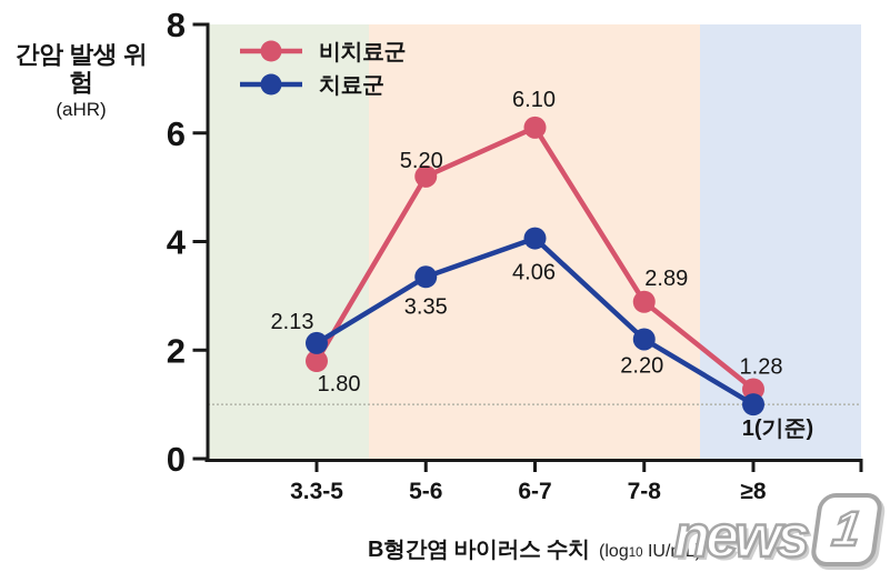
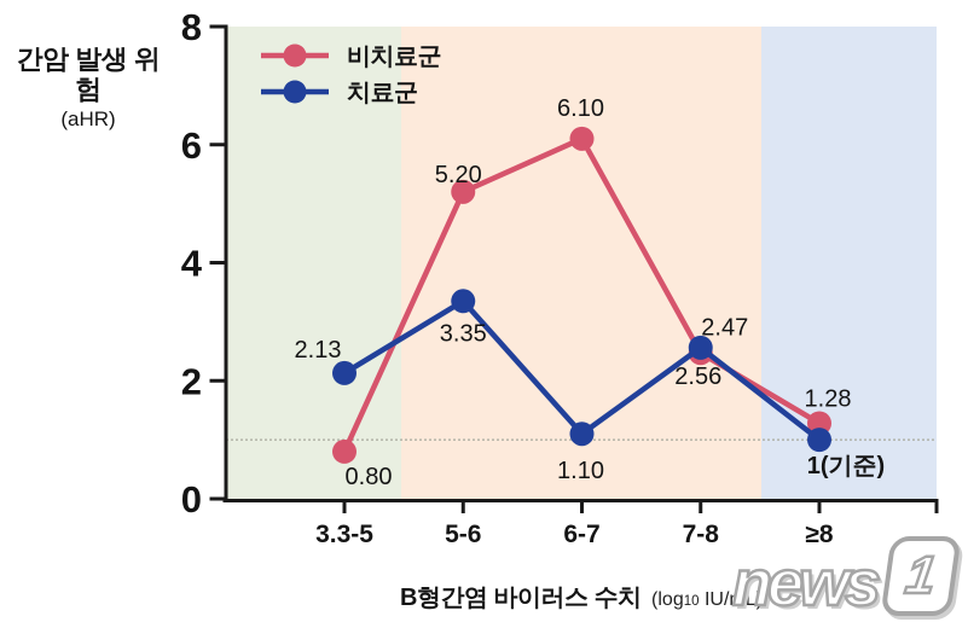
비치료군/3.3-5: 1.80 -> 0.80
치료군/6-7: 4.06 -> 1.10
비치료군/7-8: 2.89 -> 2.47
치료군/7-8: 2.20 -> 2.56
